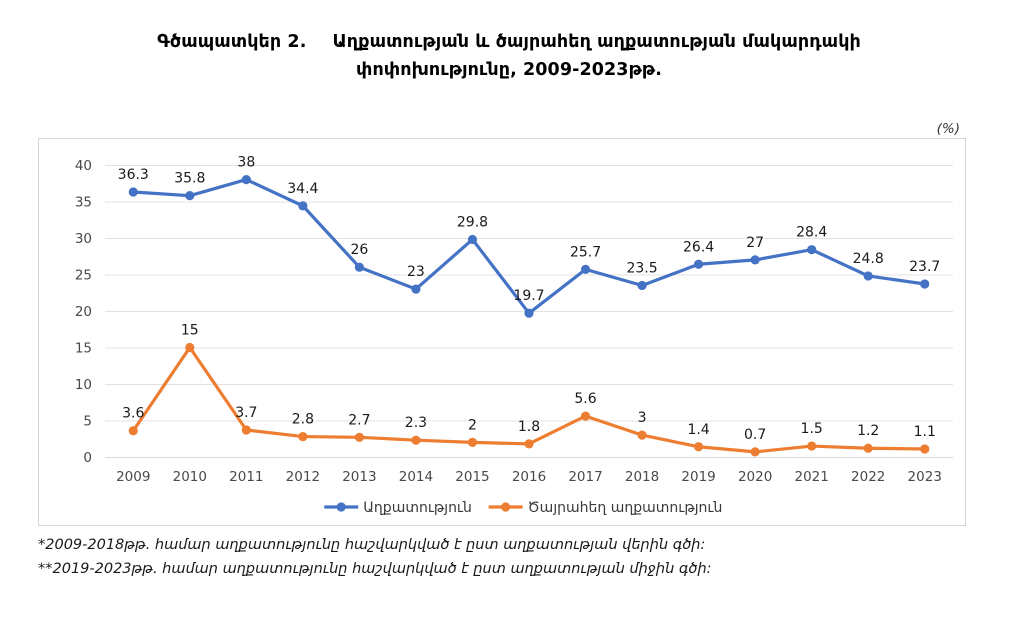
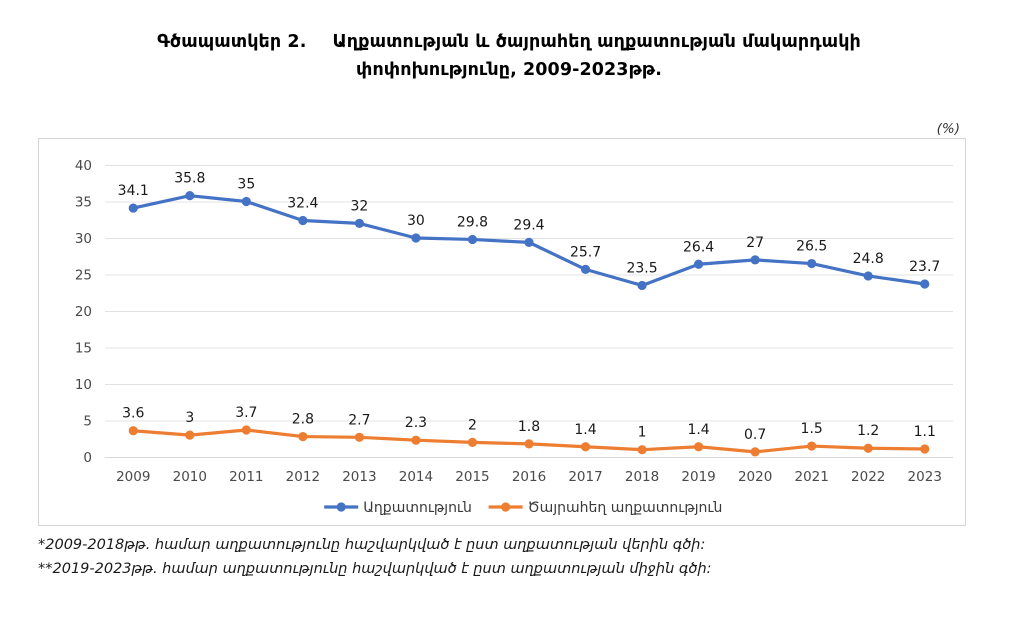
Աղքատություն/2009: 36.3 -> 34.1
Ծայրահեղ աղքատություն/2010: 15 -> 3
Աղքատություն/2011: 38 -> 35
Աղքատություն/2012: 34.4 -> 32.4
Աղքատություն/2013: 26 -> 32
Աղքատություն/2014: 23 -> 30
Աղքատություն/2016: 19.7 -> 29.4
Ծայրահեղ աղքատություն/2017: 5.6 -> 1.4
Ծայրահեղ աղքատություն/2018: 3 -> 1
Աղքատություն/2021: 28.4 -> 26.5
